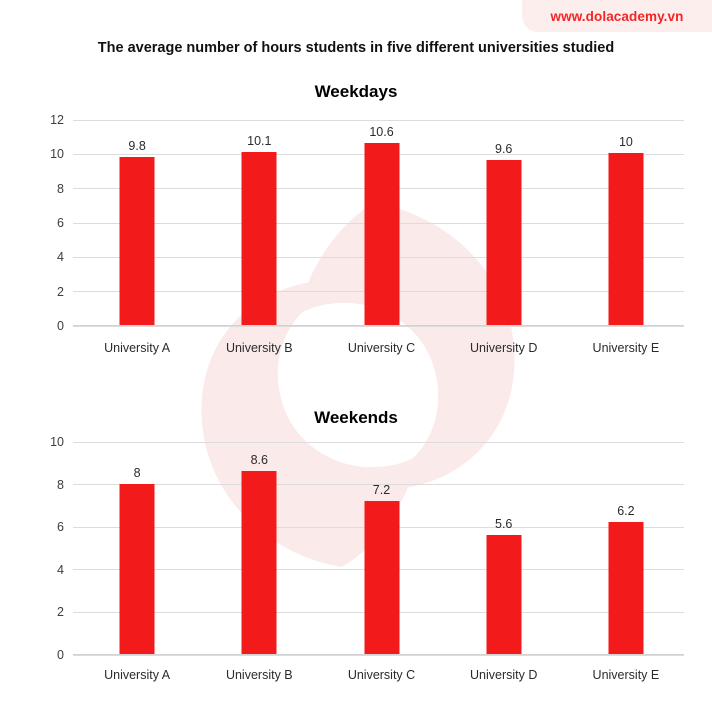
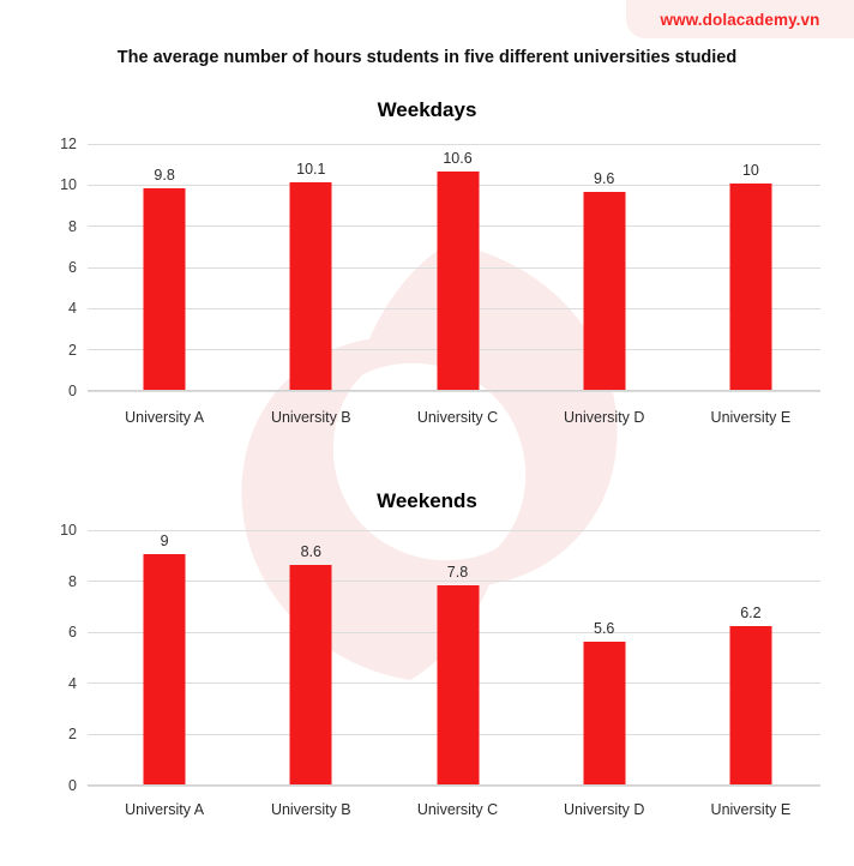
Weekends/University A: 8 -> 9
Weekends/University C: 7.2 -> 7.8
